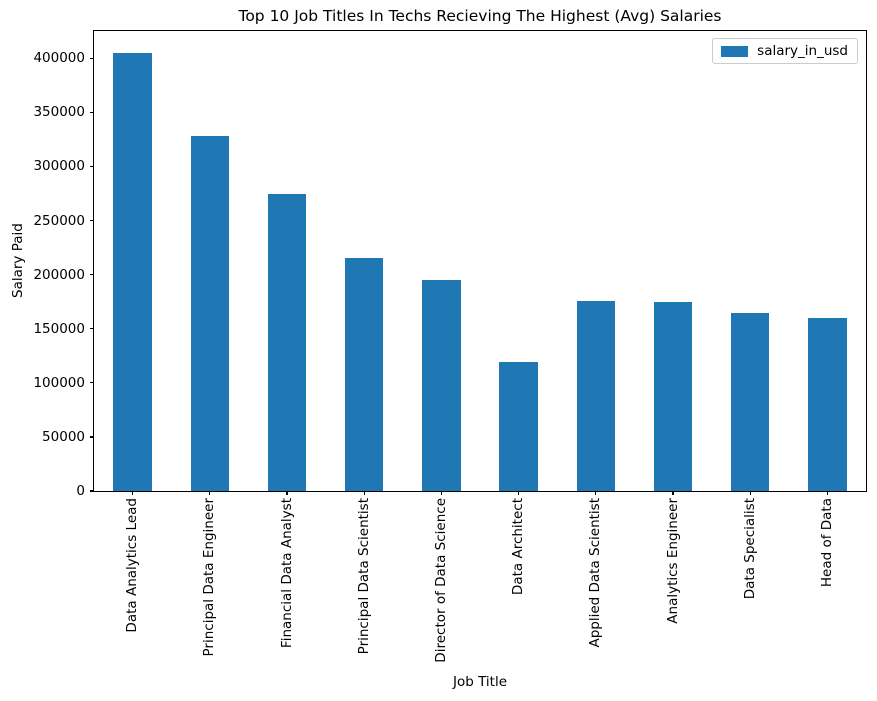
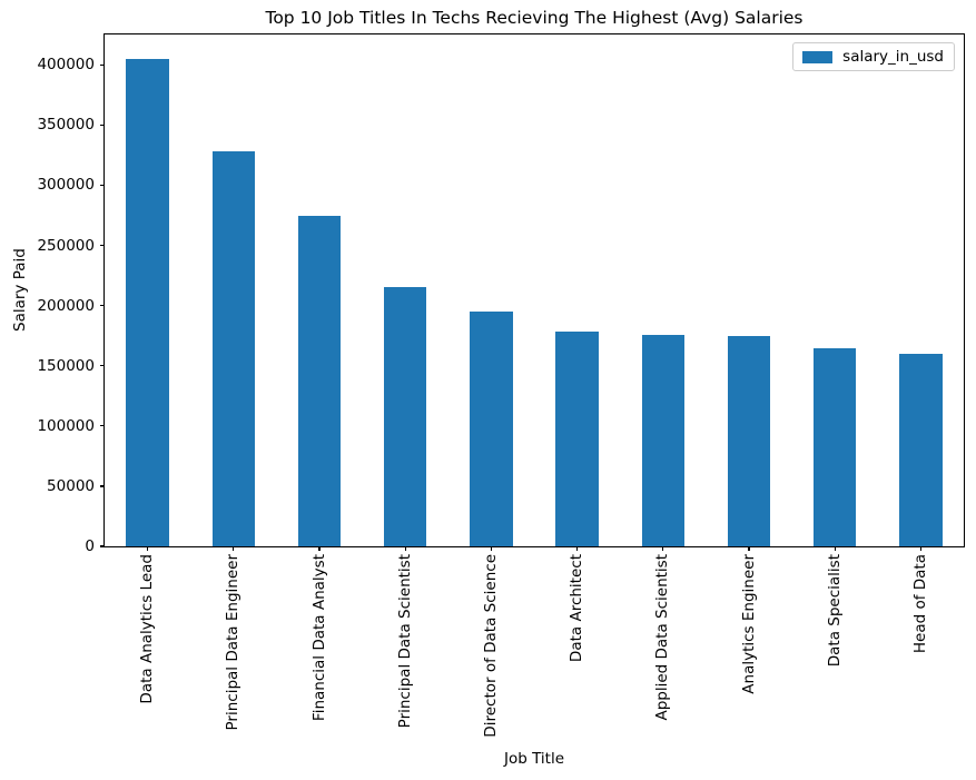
Data Architect: 119000 -> 178000
